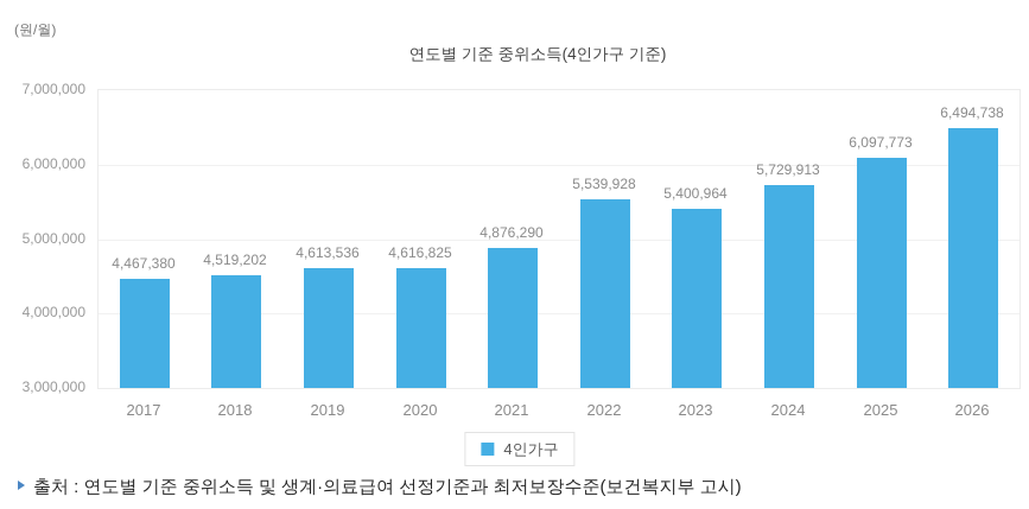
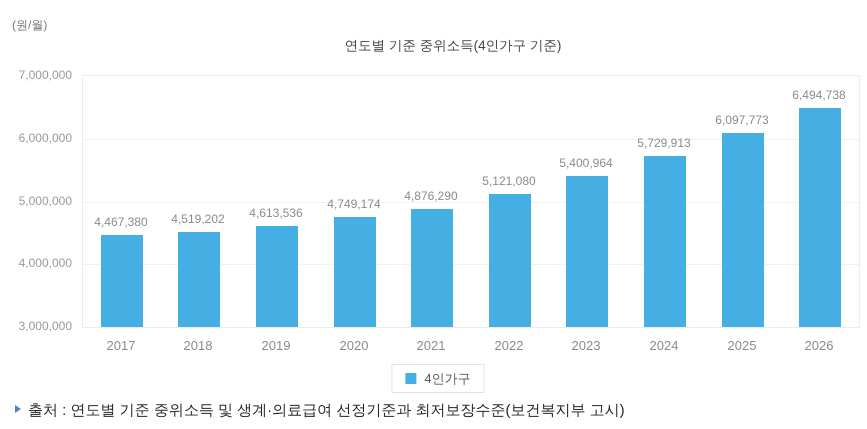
2020: 4,616,825 -> 4,749,174
2022: 5,539,928 -> 5,121,080
